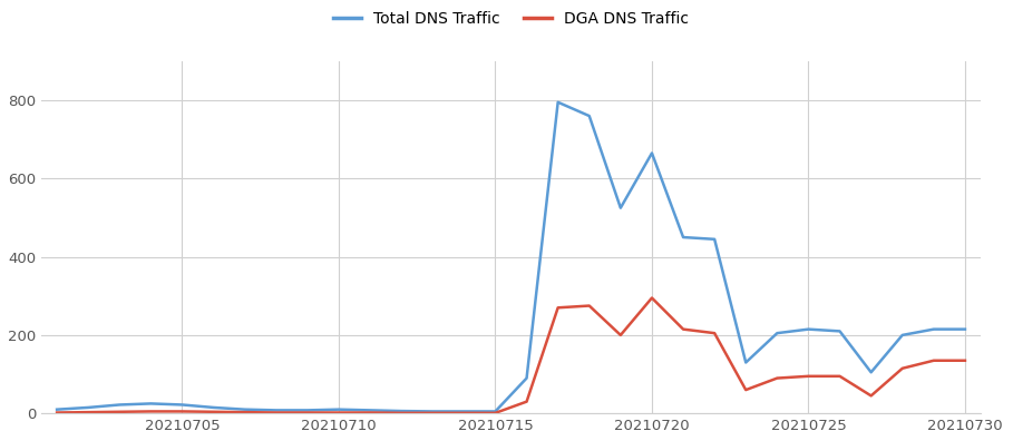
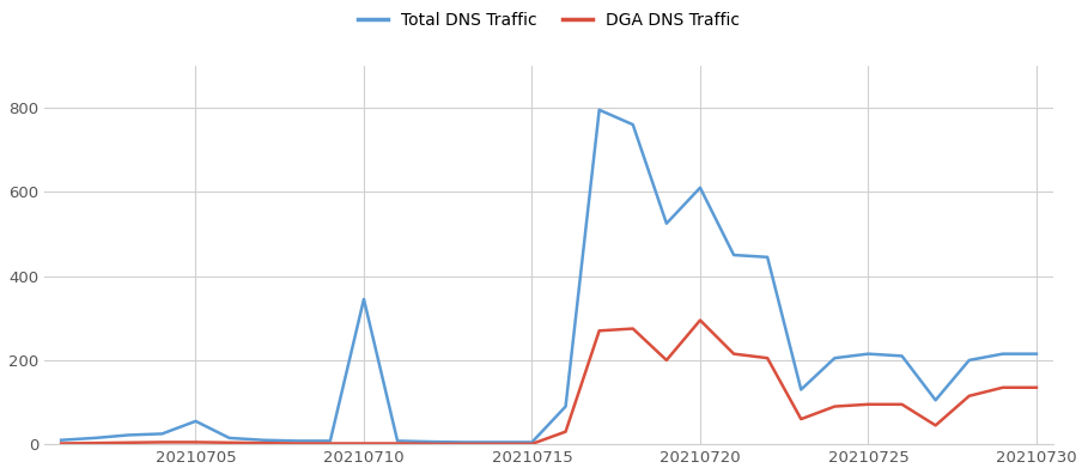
Total DNS Traffic/20210705: 22 -> 55
Total DNS Traffic/20210710: 10 -> 345
Total DNS Traffic/20210720: 665 -> 610
